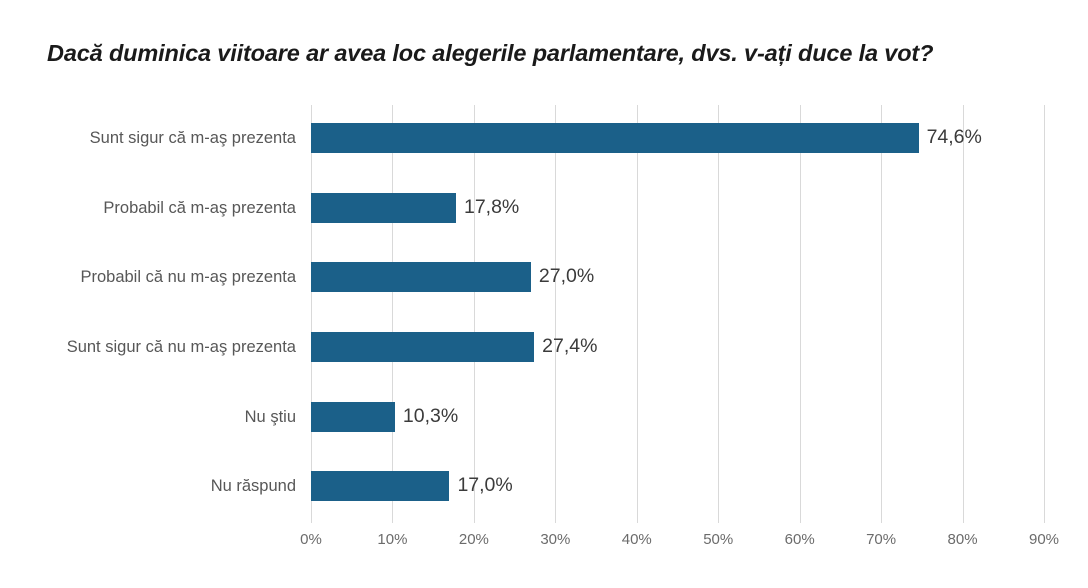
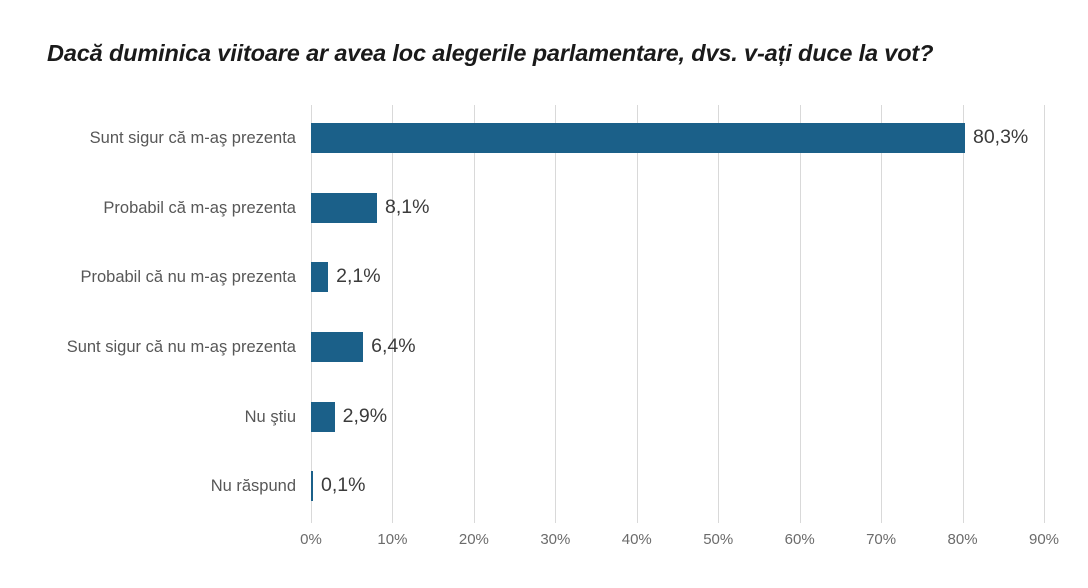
Sunt sigur că m-aş prezenta: 74,6% -> 80,3%
Probabil că m-aş prezenta: 17,8% -> 8,1%
Probabil că nu m-aş prezenta: 27,0% -> 2,1%
Sunt sigur că nu m-aş prezenta: 27,4% -> 6,4%
Nu ştiu: 10,3% -> 2,9%
Nu răspund: 17,0% -> 0,1%
